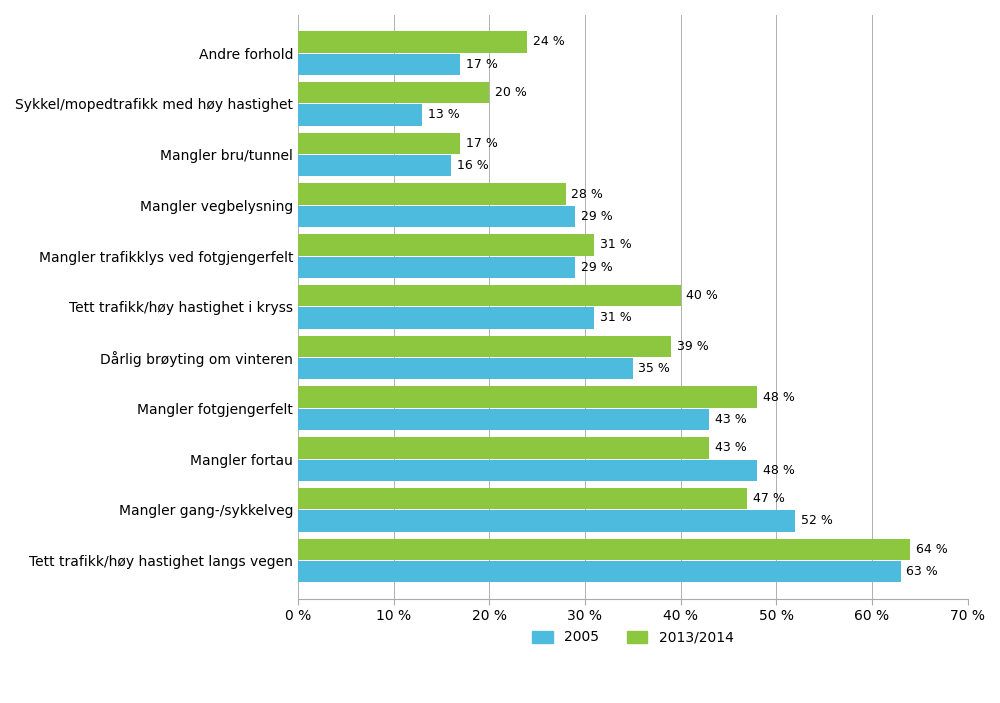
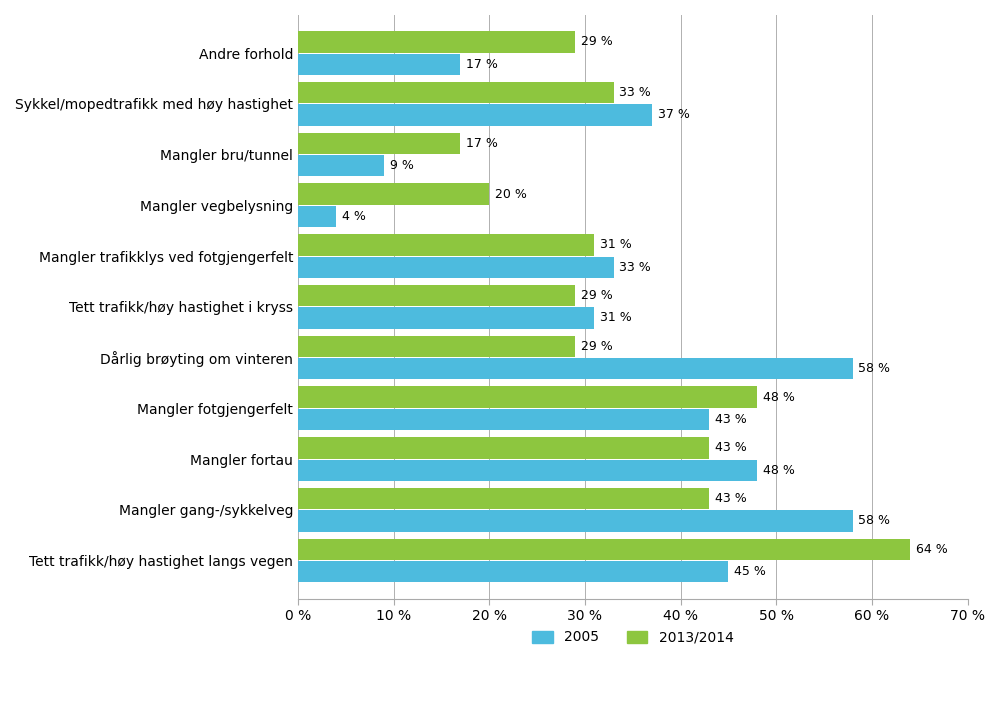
2013/2014/Andre forhold: 24 -> 29
2013/2014/Sykkel/mopedtrafikk med høy hastighet: 20 -> 33
2005/Sykkel/mopedtrafikk med høy hastighet: 13 -> 37
2005/Mangler bru/tunnel: 16 -> 9
2013/2014/Mangler vegbelysning: 28 -> 20
2005/Mangler vegbelysning: 29 -> 4
2005/Mangler trafikklys ved fotgjengerfelt: 29 -> 33
2013/2014/Tett trafikk/høy hastighet i kryss: 40 -> 29
2013/2014/Dårlig brøyting om vinteren: 39 -> 29
2005/Dårlig brøyting om vinteren: 35 -> 58
2013/2014/Mangler gang-/sykkelveg: 47 -> 43
2005/Mangler gang-/sykkelveg: 52 -> 58
2005/Tett trafikk/høy hastighet langs vegen: 63 -> 45
